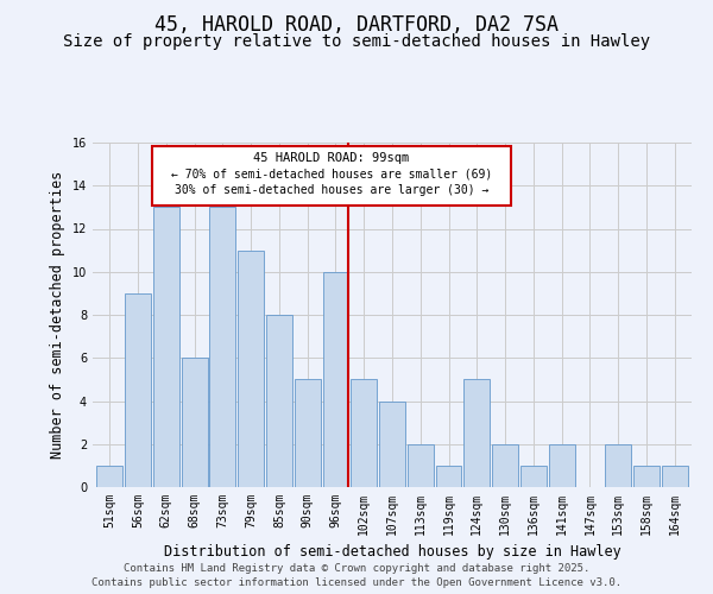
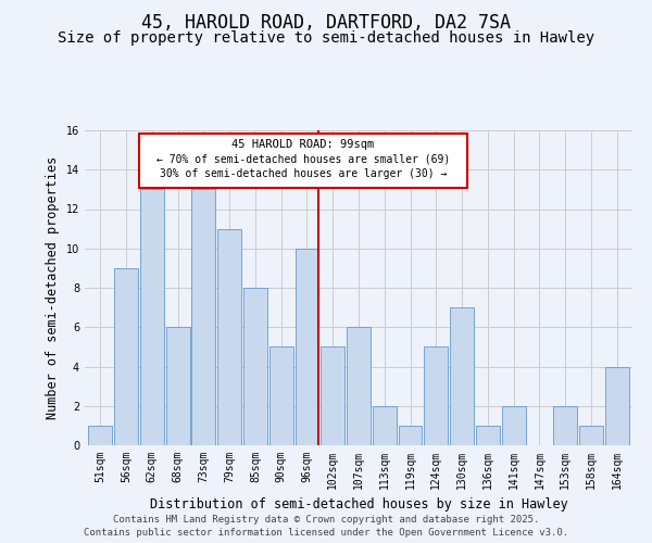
107sqm: 4 -> 6
130sqm: 2 -> 7
164sqm: 1 -> 4
